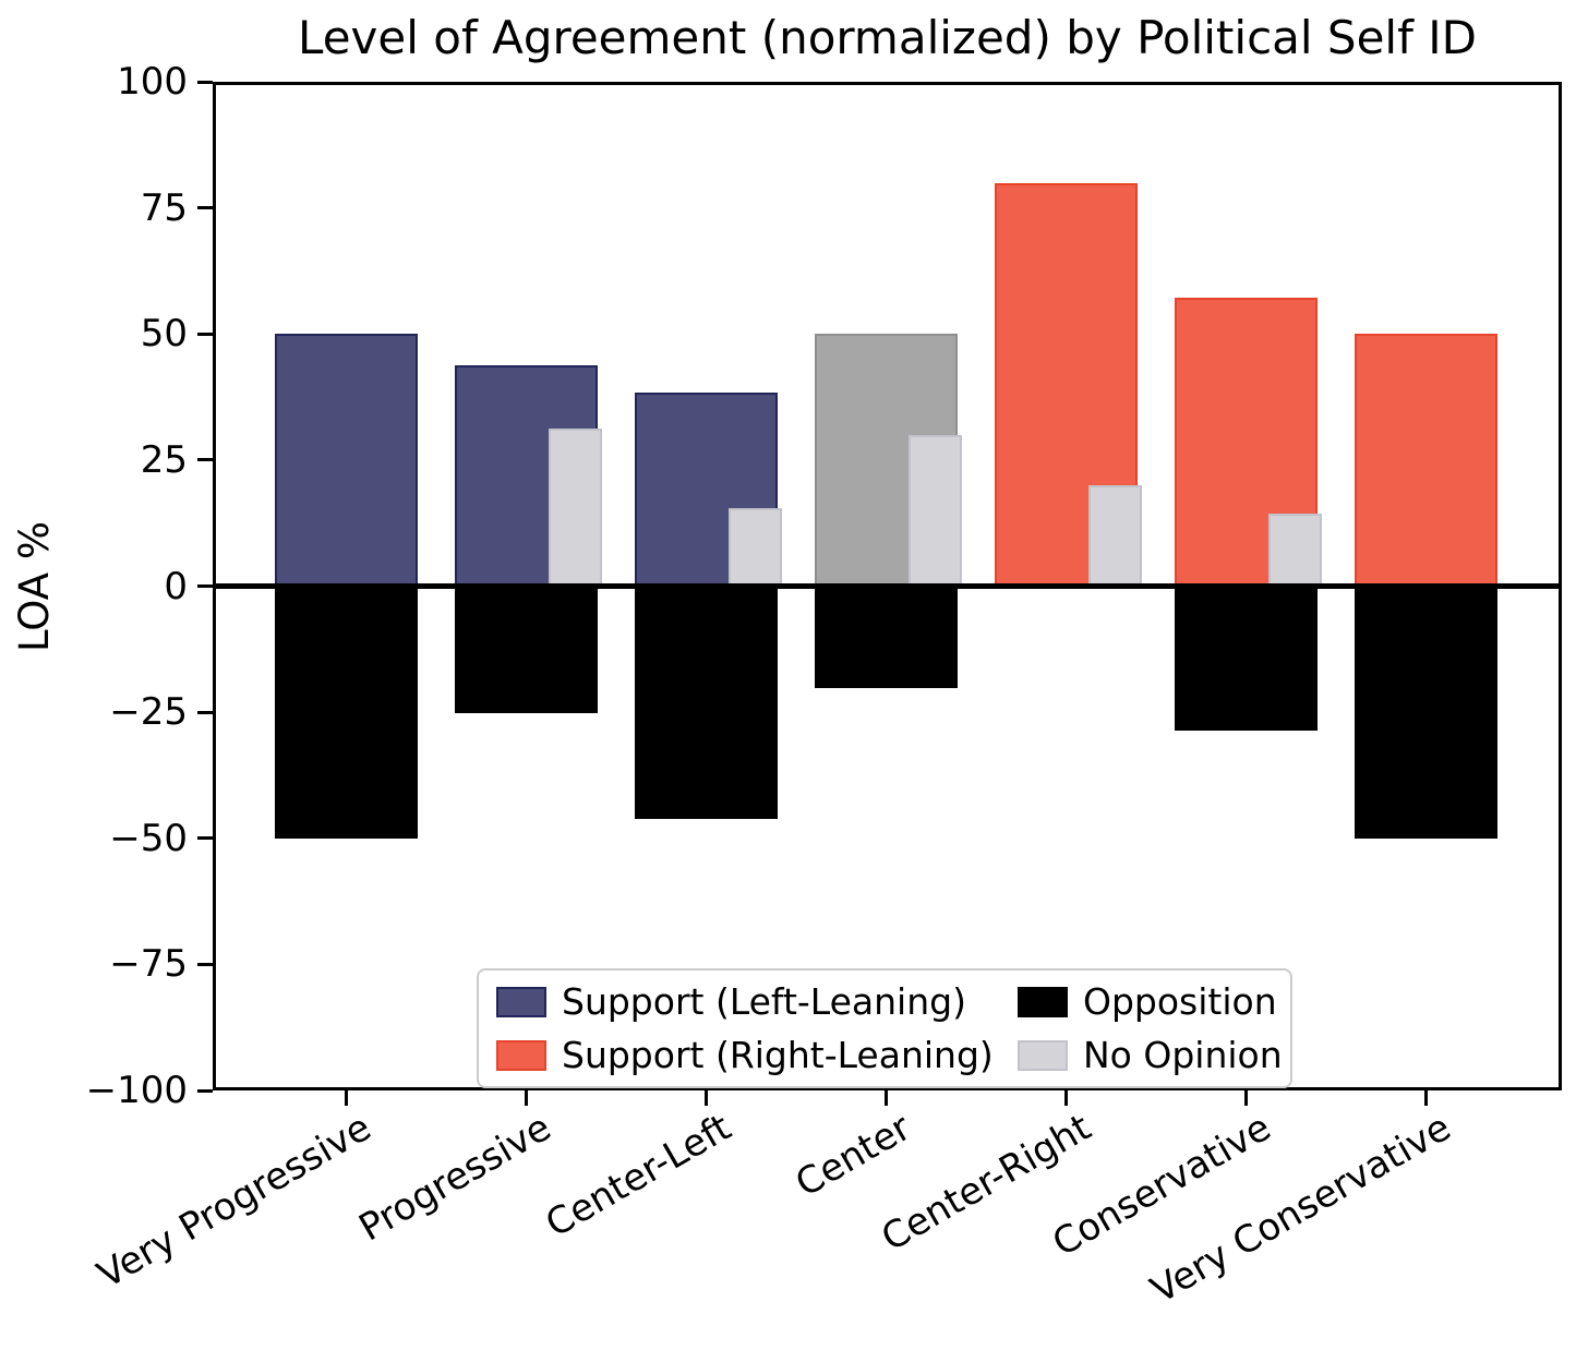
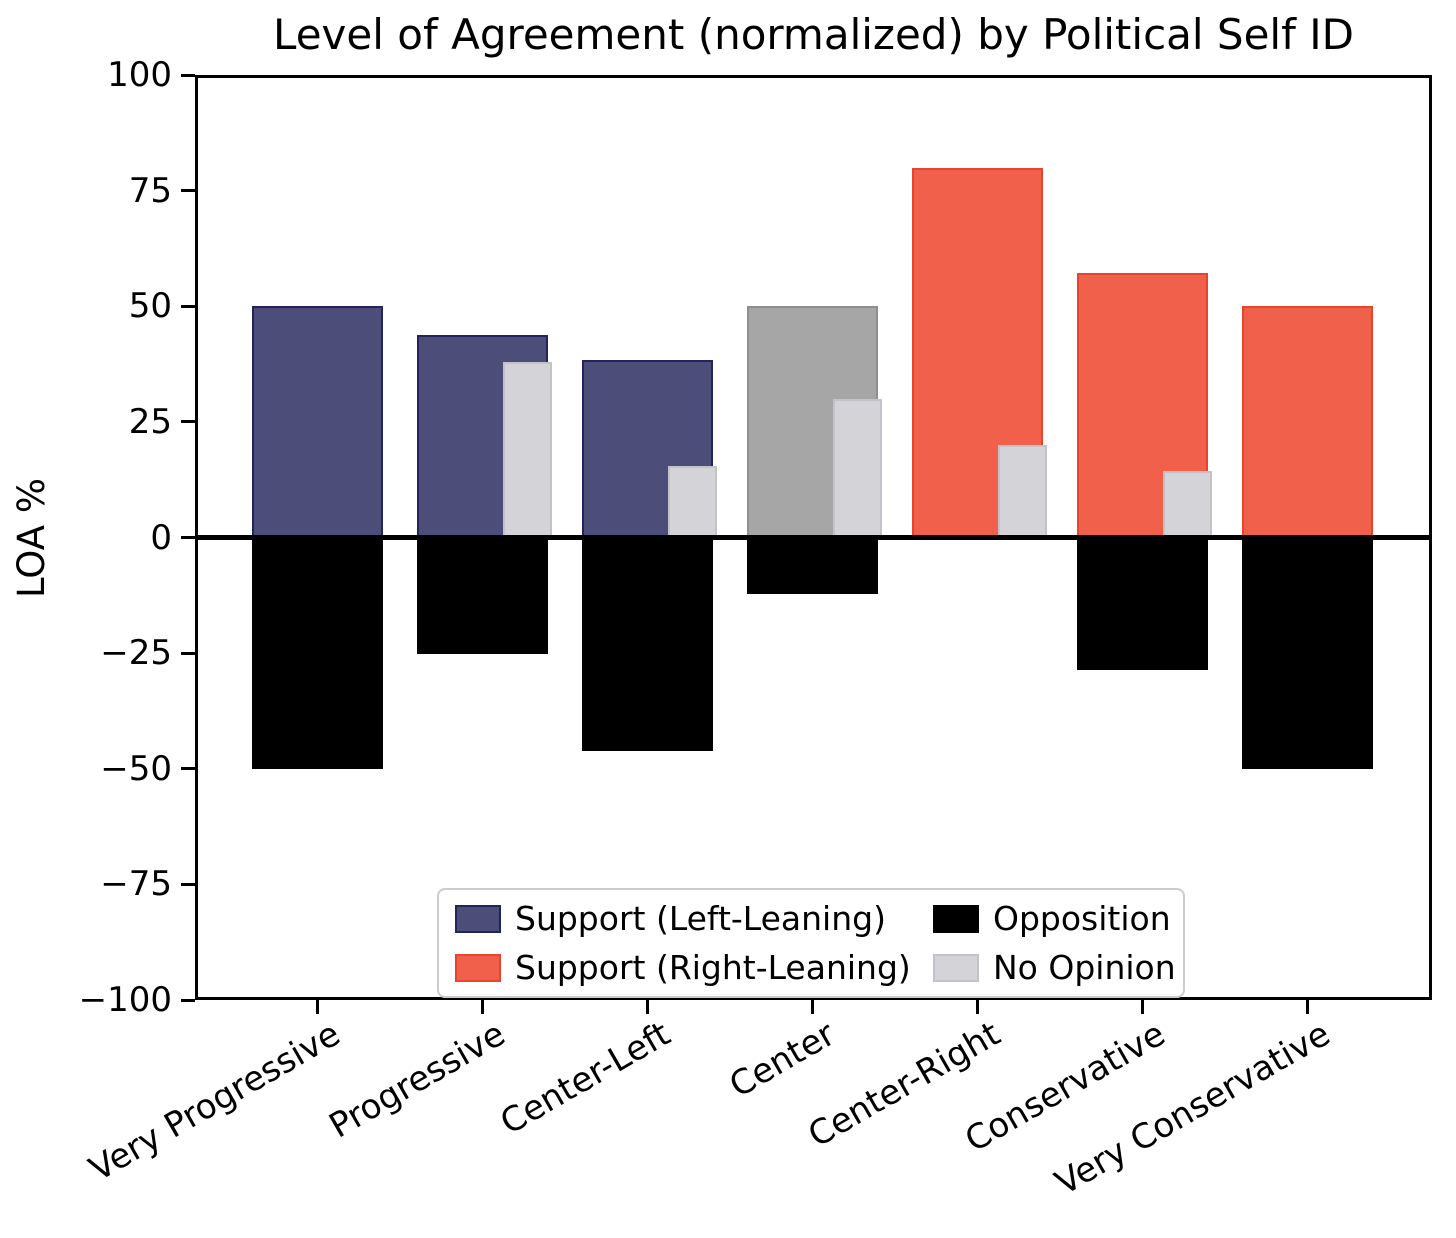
No Opinion/Progressive: 31 -> 38
Opposition/Center: -20 -> -12
